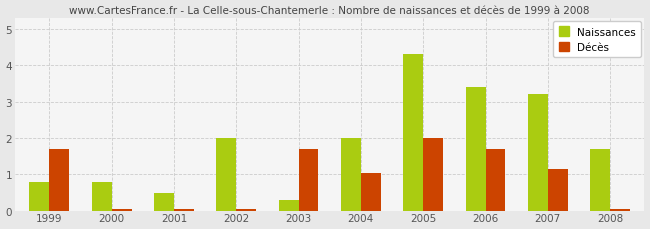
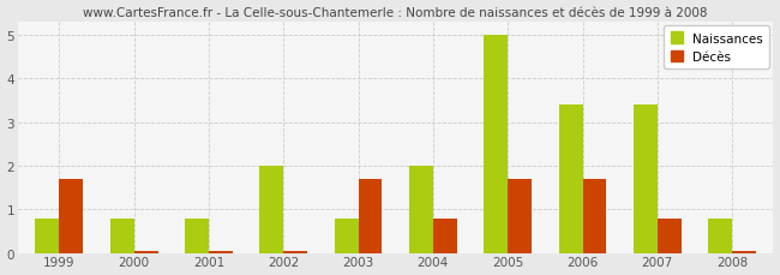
Naissances/2001: 0.5 -> 0.8
Naissances/2003: 0.3 -> 0.8
Décès/2004: 1.05 -> 0.80
Naissances/2005: 4.3 -> 5.0
Décès/2005: 2.00 -> 1.70
Naissances/2007: 3.2 -> 3.4
Décès/2007: 1.15 -> 0.80
Naissances/2008: 1.7 -> 0.8
